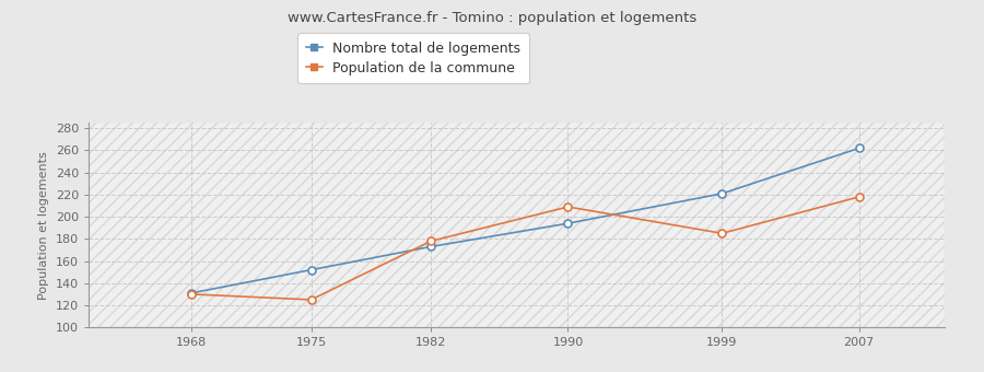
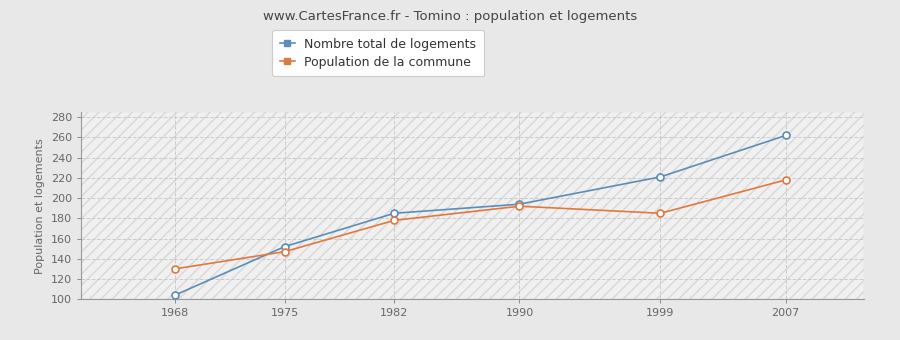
Nombre total de logements/1968: 131 -> 104
Population de la commune/1975: 125 -> 147
Nombre total de logements/1982: 173 -> 185
Population de la commune/1990: 209 -> 192
